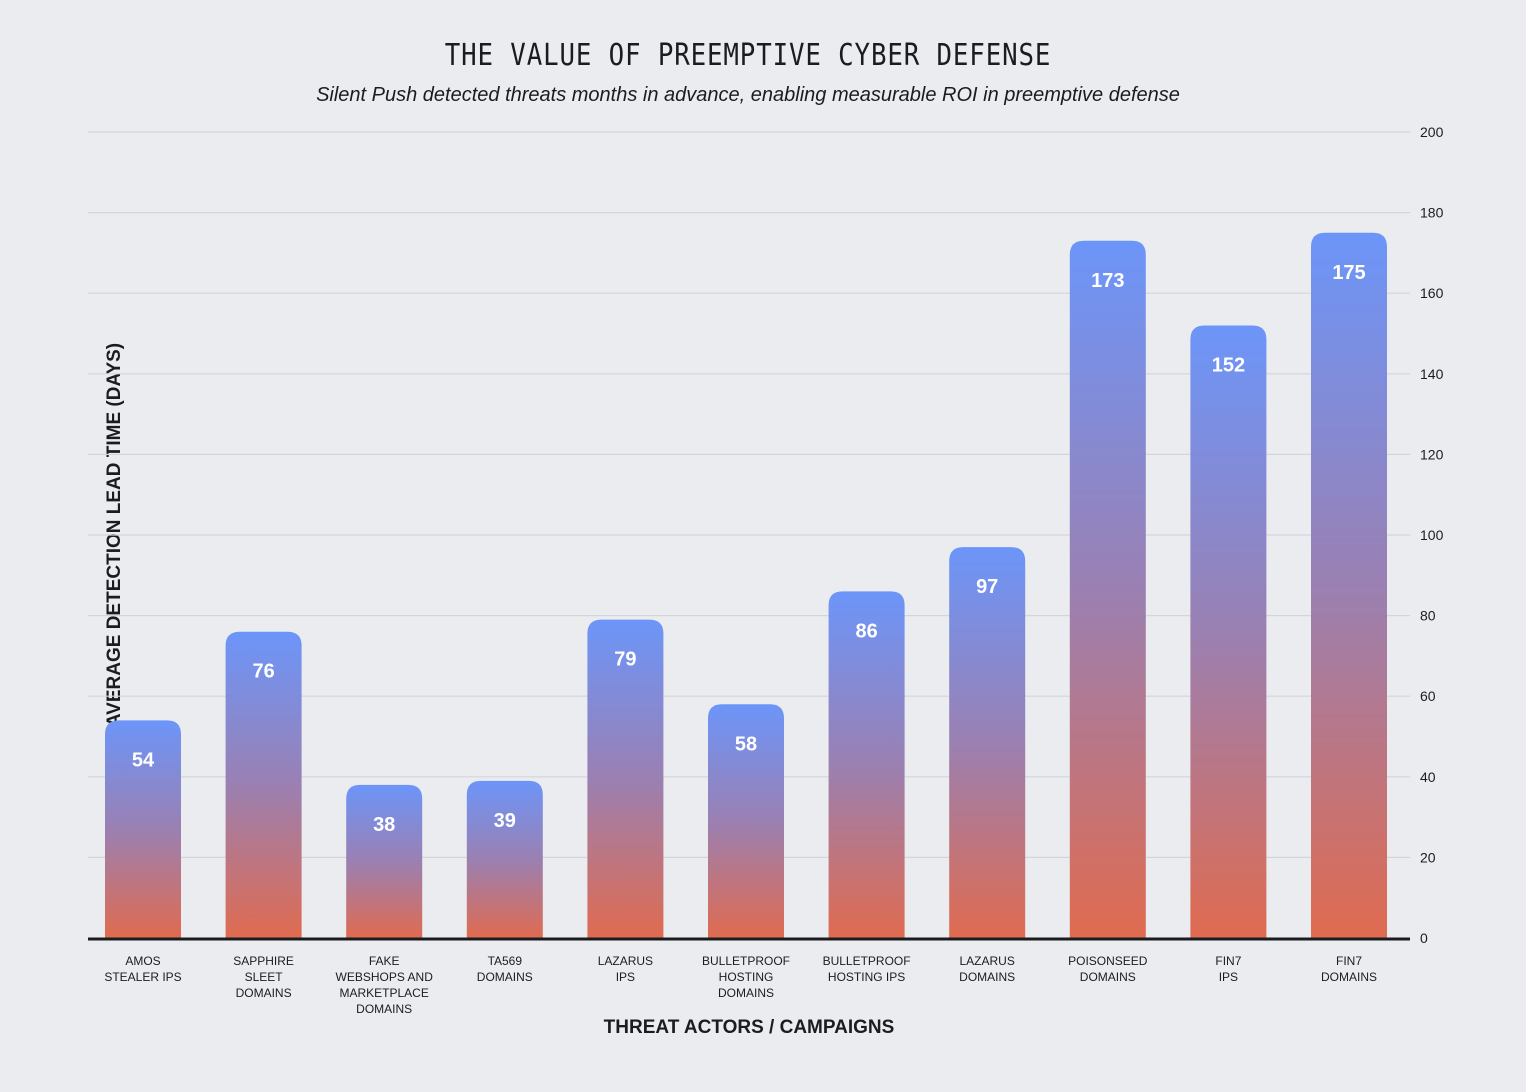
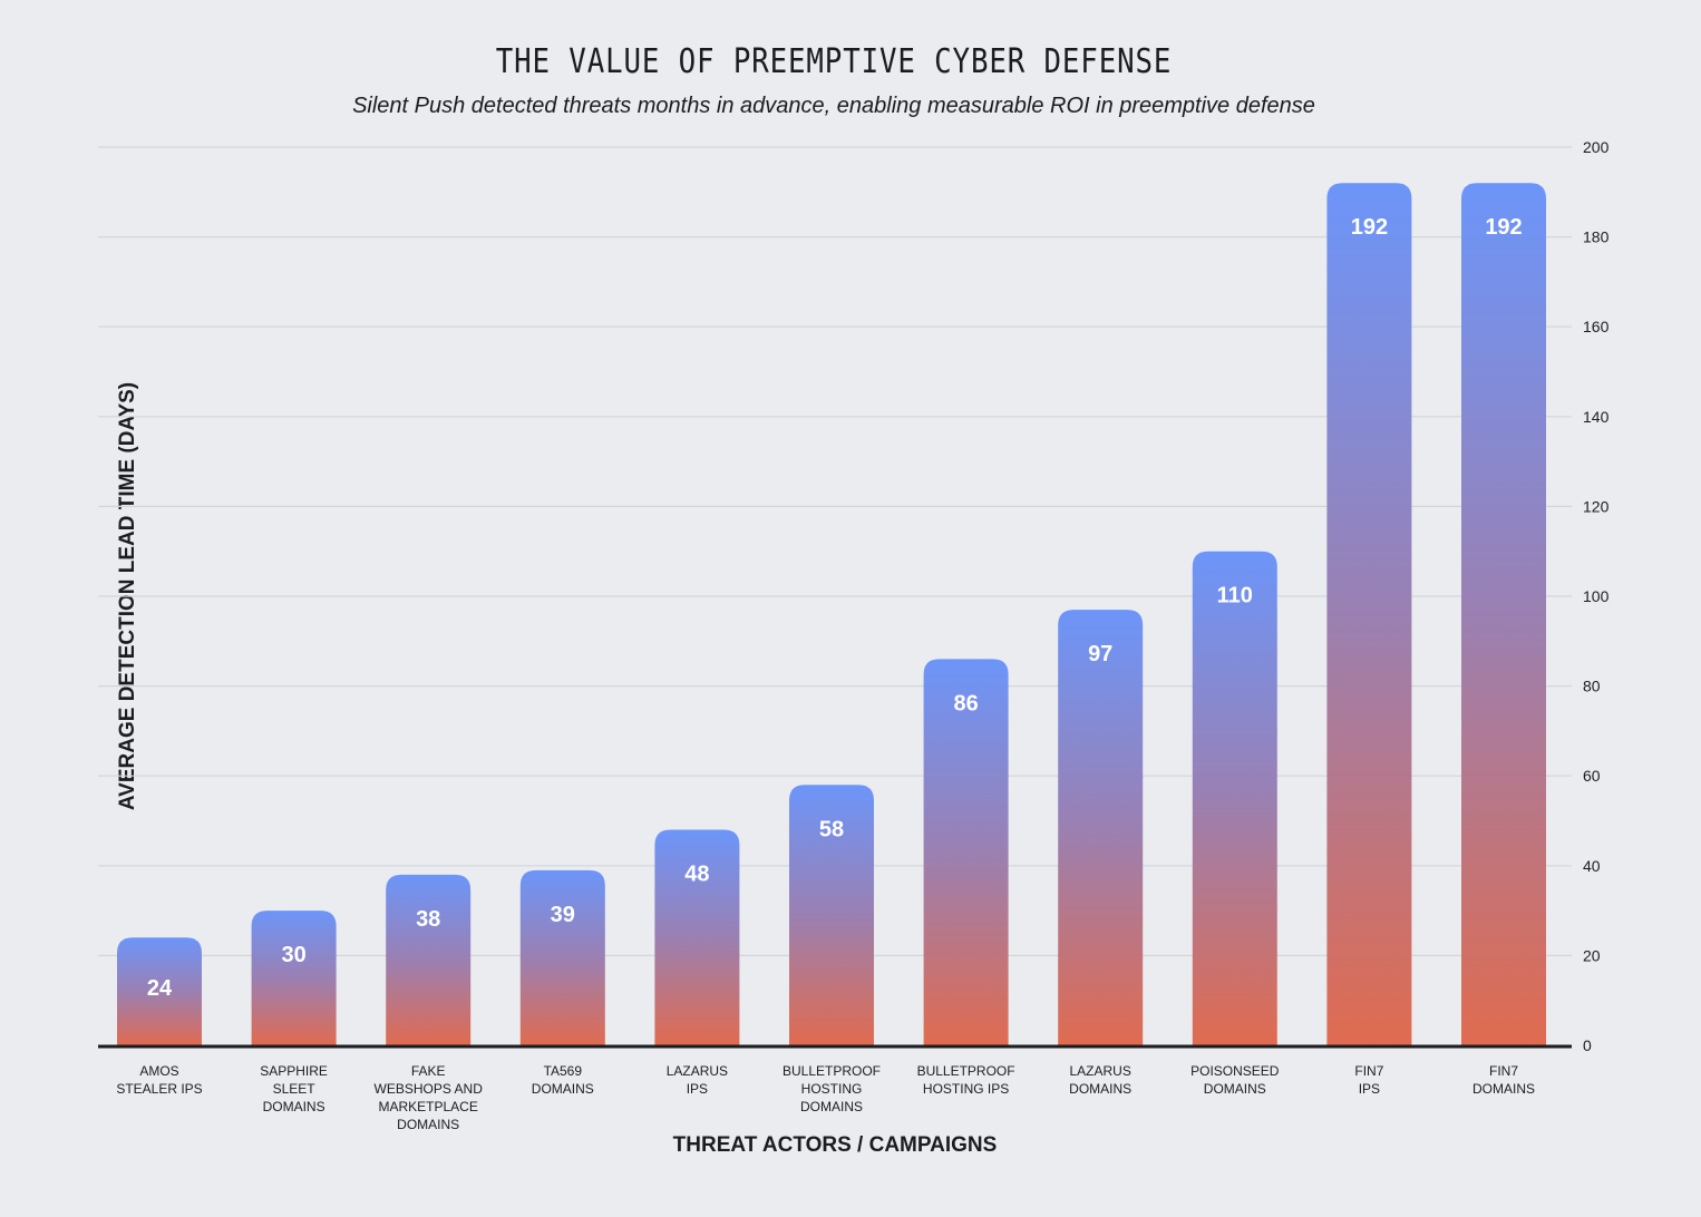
AMOS STEALER IPS: 54 -> 24
SAPPHIRE SLEET DOMAINS: 76 -> 30
LAZARUS IPS: 79 -> 48
POISONSEED DOMAINS: 173 -> 110
FIN7 IPS: 152 -> 192
FIN7 DOMAINS: 175 -> 192
